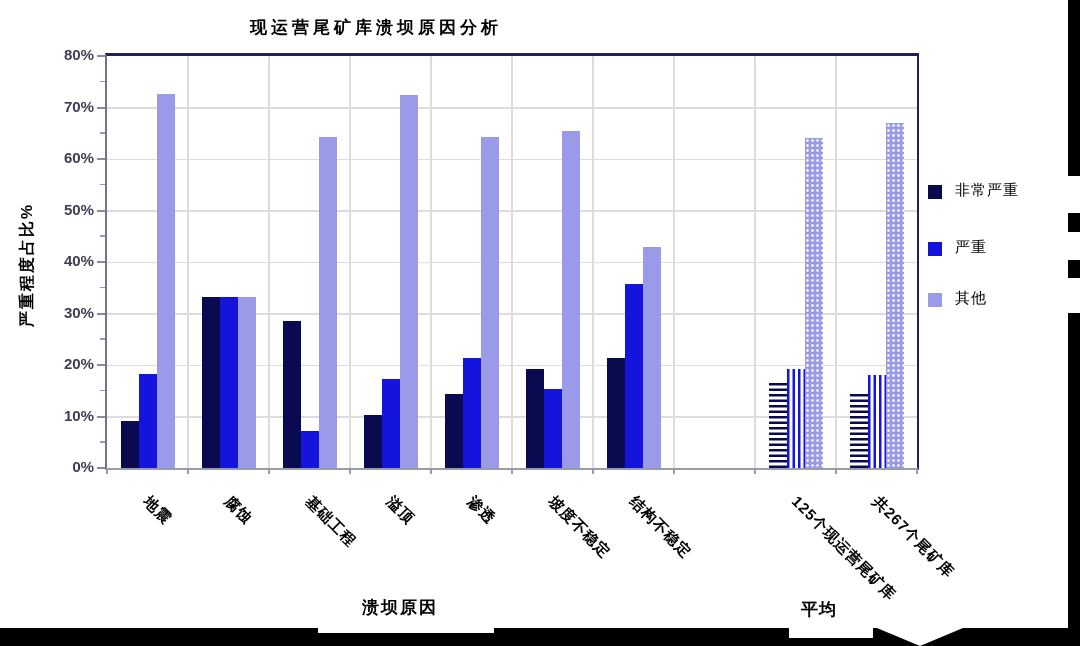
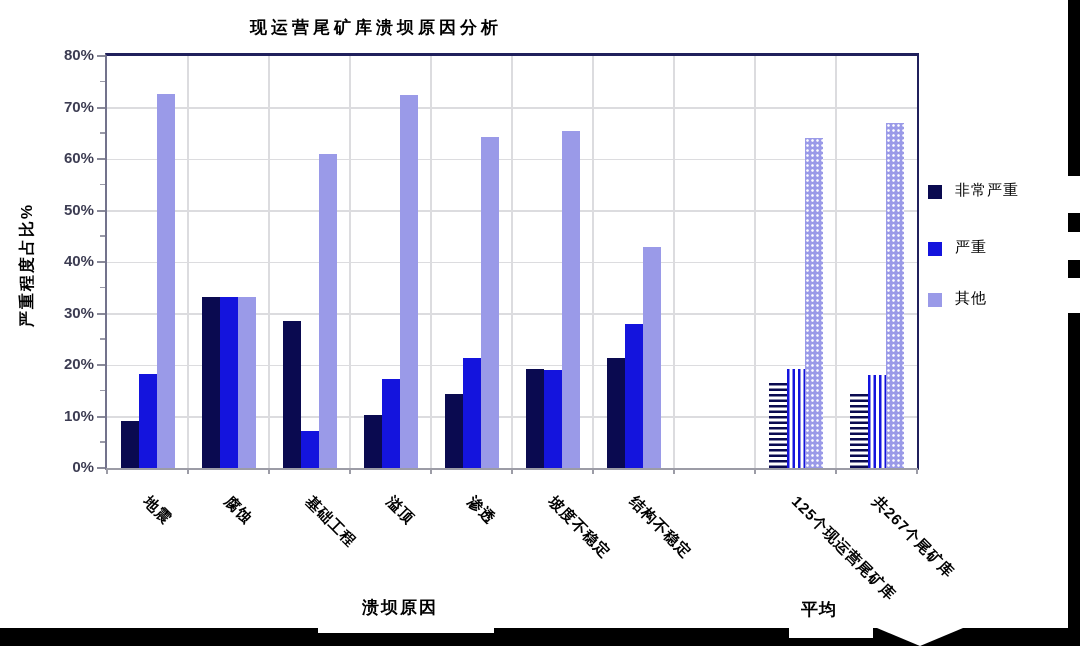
其他/基础工程: 64% -> 61%
严重/坡度不稳定: 15% -> 19%
严重/结构不稳定: 36% -> 28%
